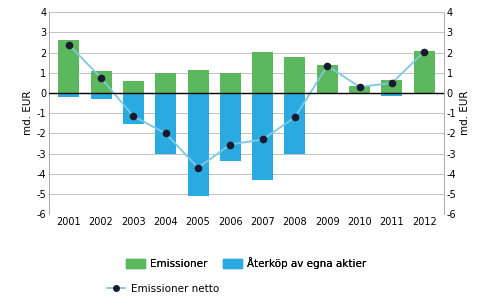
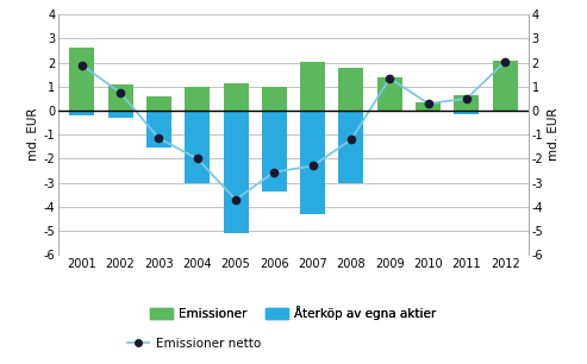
Emissioner netto/2001: 2.40 -> 1.90
